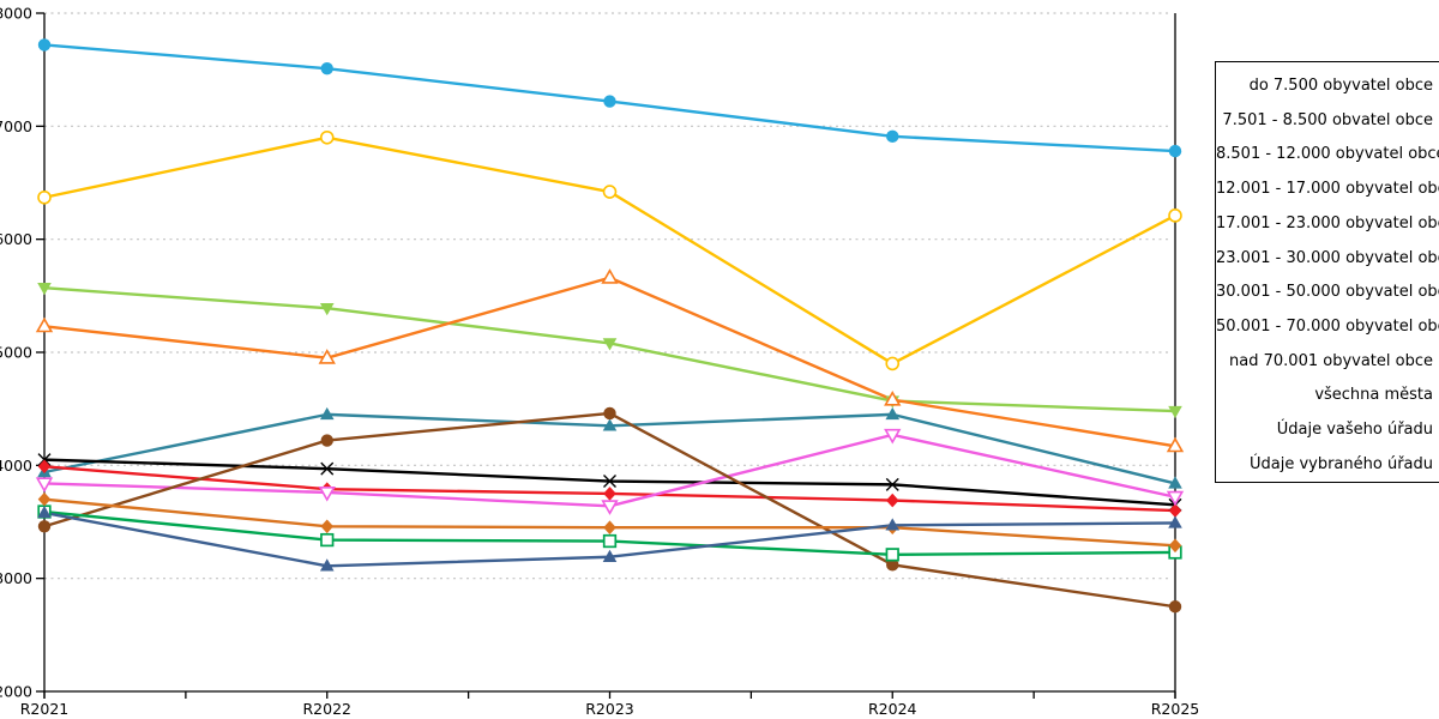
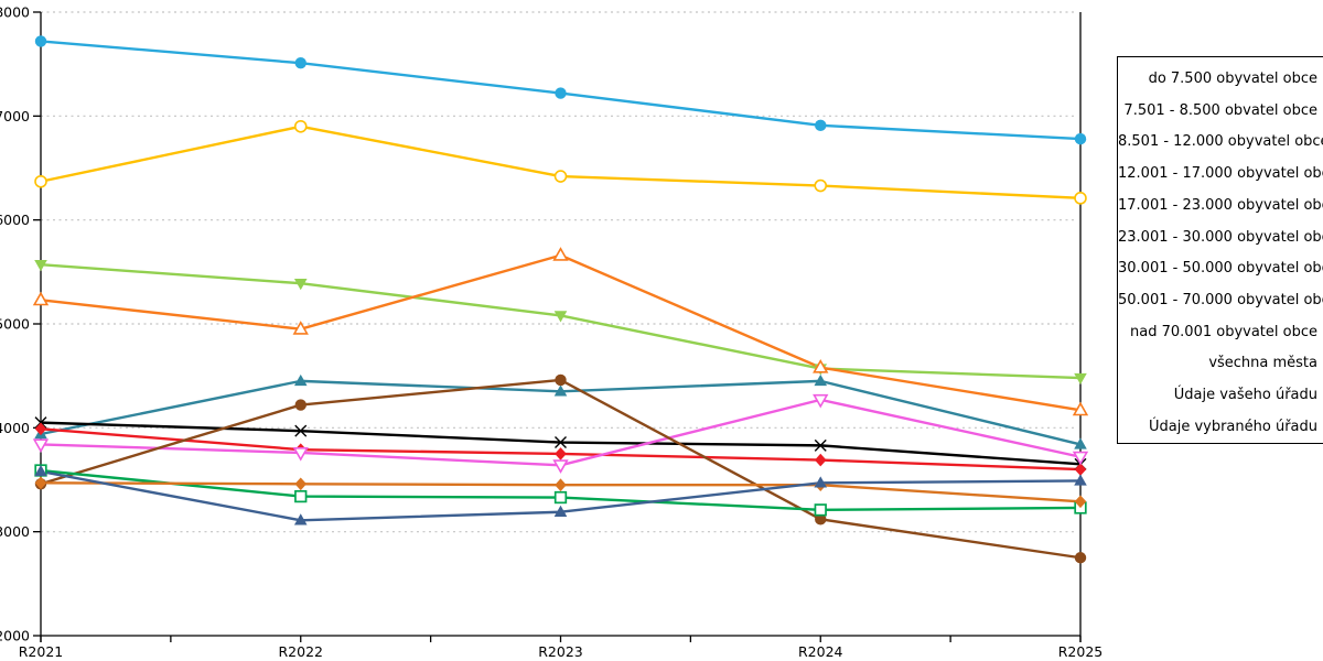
Údaje vašeho úřadu/R2021: 3700 -> 3500
7.501 - 8.500 obvatel obce/R2024: 4900 -> 6300
